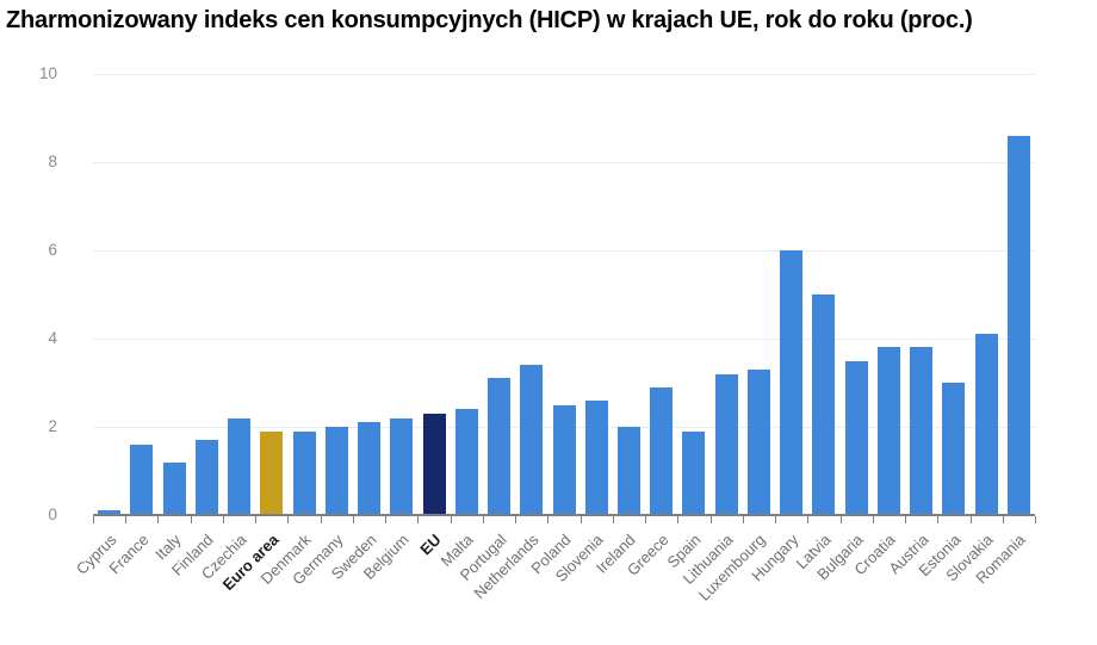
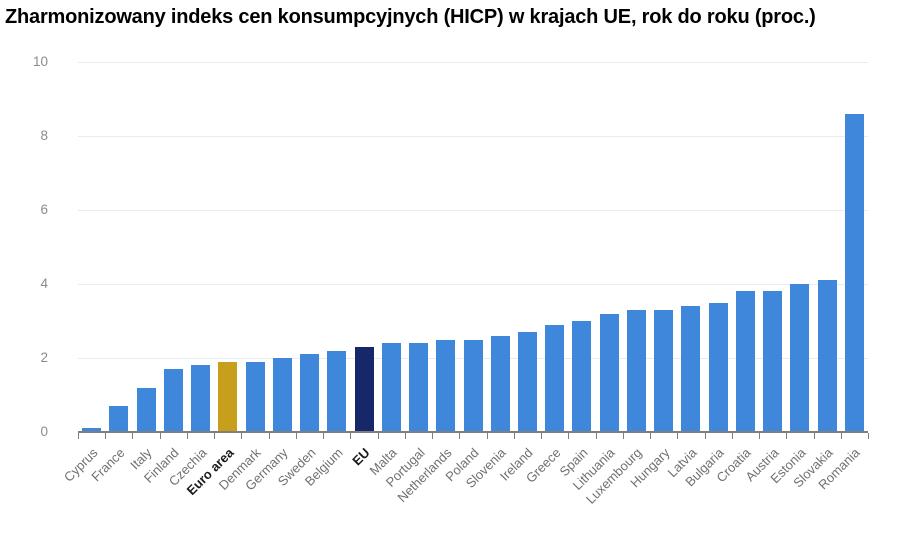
France: 1.6 -> 0.7
Czechia: 2.2 -> 1.8
Portugal: 3.1 -> 2.4
Netherlands: 3.4 -> 2.5
Ireland: 2.0 -> 2.7
Spain: 1.9 -> 3.0
Hungary: 6.0 -> 3.3
Latvia: 5.0 -> 3.4
Estonia: 3.0 -> 4.0
